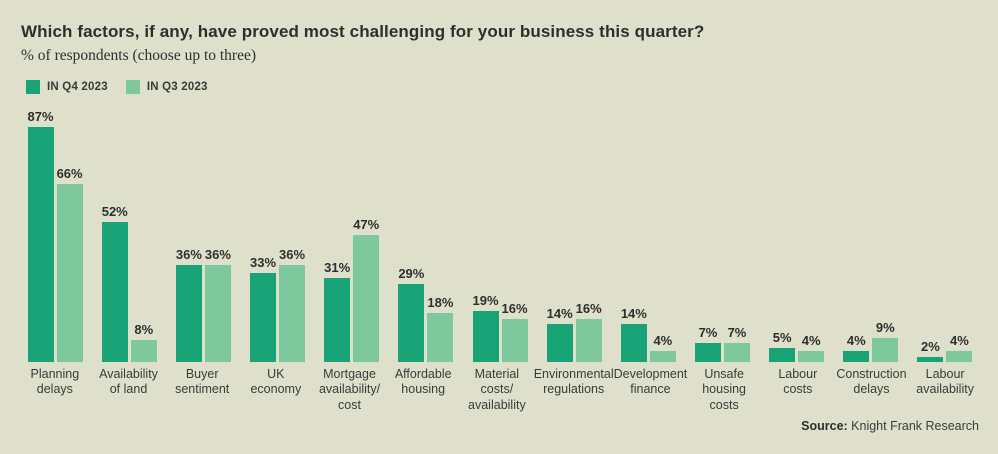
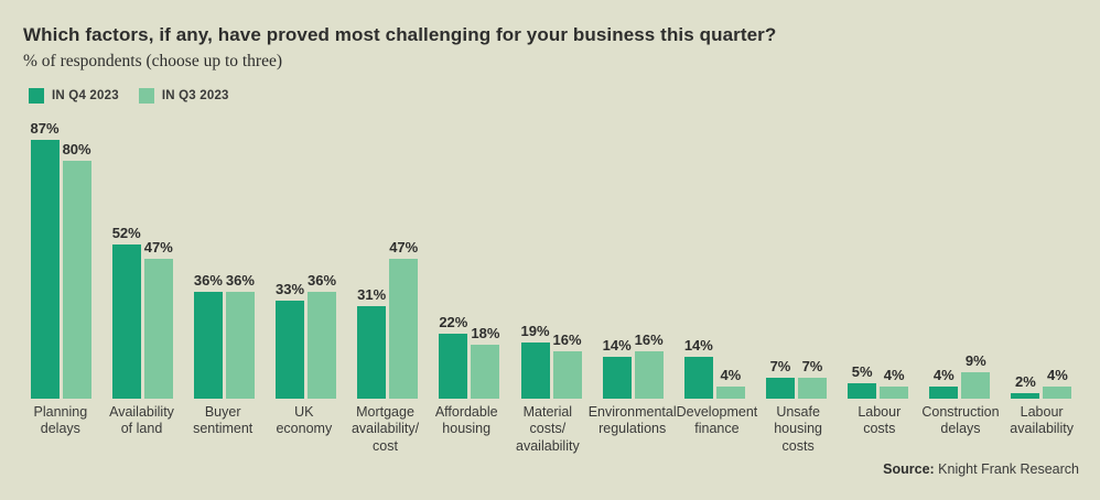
IN Q3 2023/Planning delays: 66% -> 80%
IN Q3 2023/Availability of land: 8% -> 47%
IN Q4 2023/Affordable housing: 29% -> 22%
